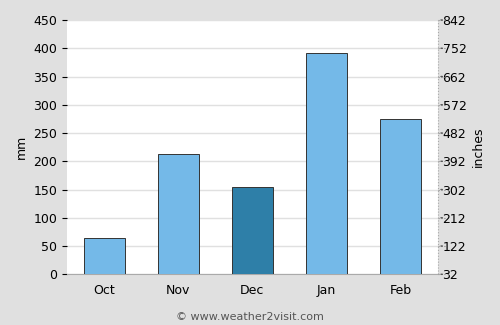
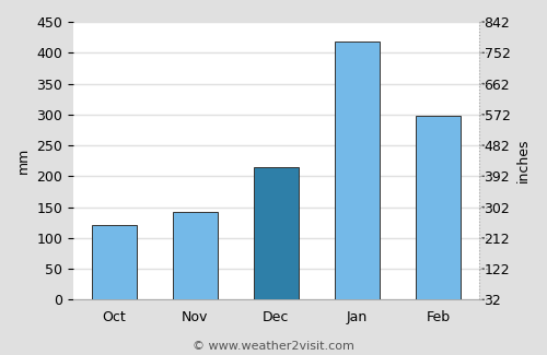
Oct: 64 -> 120
Nov: 212 -> 142
Dec: 154 -> 215
Jan: 392 -> 418
Feb: 274 -> 298
